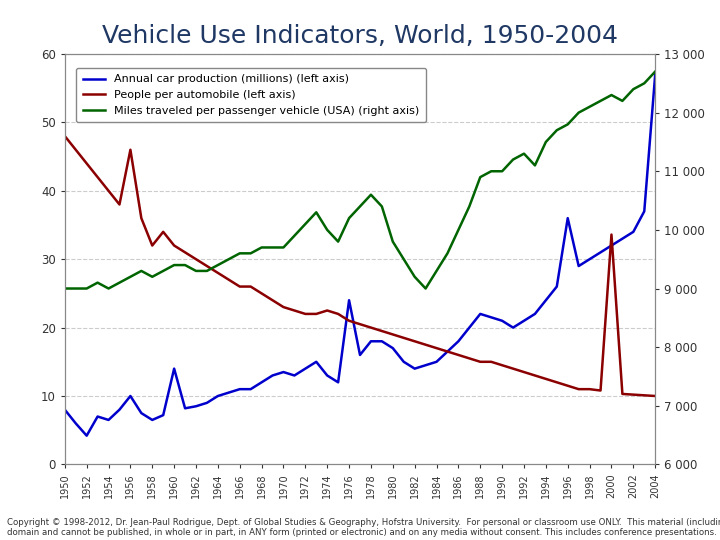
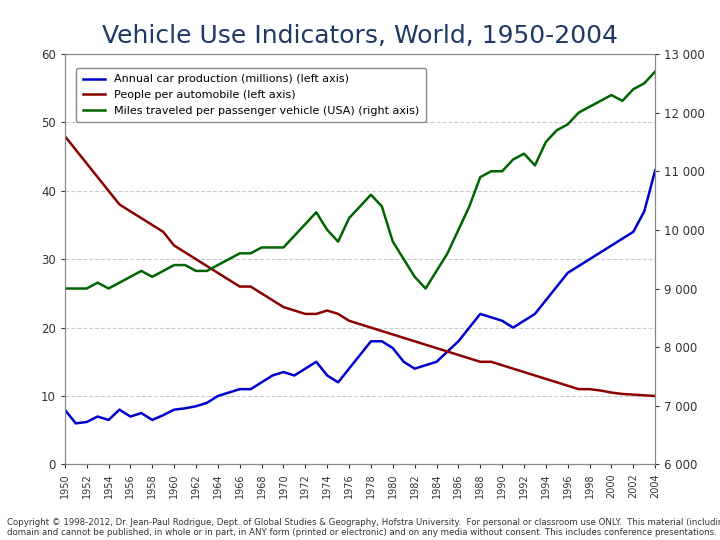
Annual car production (millions) (left axis)/1952: 4.2 -> 6.2
Annual car production (millions) (left axis)/1956: 10.0 -> 7.0
People per automobile (left axis)/1956: 46.0 -> 37.0
People per automobile (left axis)/1958: 32.0 -> 35.0
Annual car production (millions) (left axis)/1960: 14.0 -> 8.0
Annual car production (millions) (left axis)/1976: 24.0 -> 14.0
Annual car production (millions) (left axis)/1996: 36.0 -> 28.0
People per automobile (left axis)/2000: 33.6 -> 10.5
Annual car production (millions) (left axis)/2004: 57.0 -> 43.0
